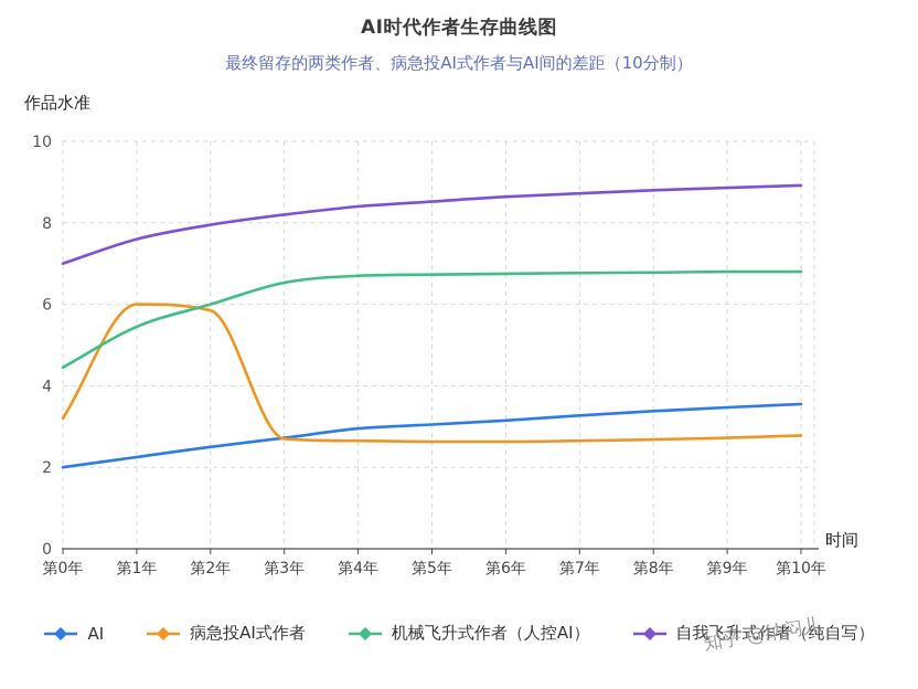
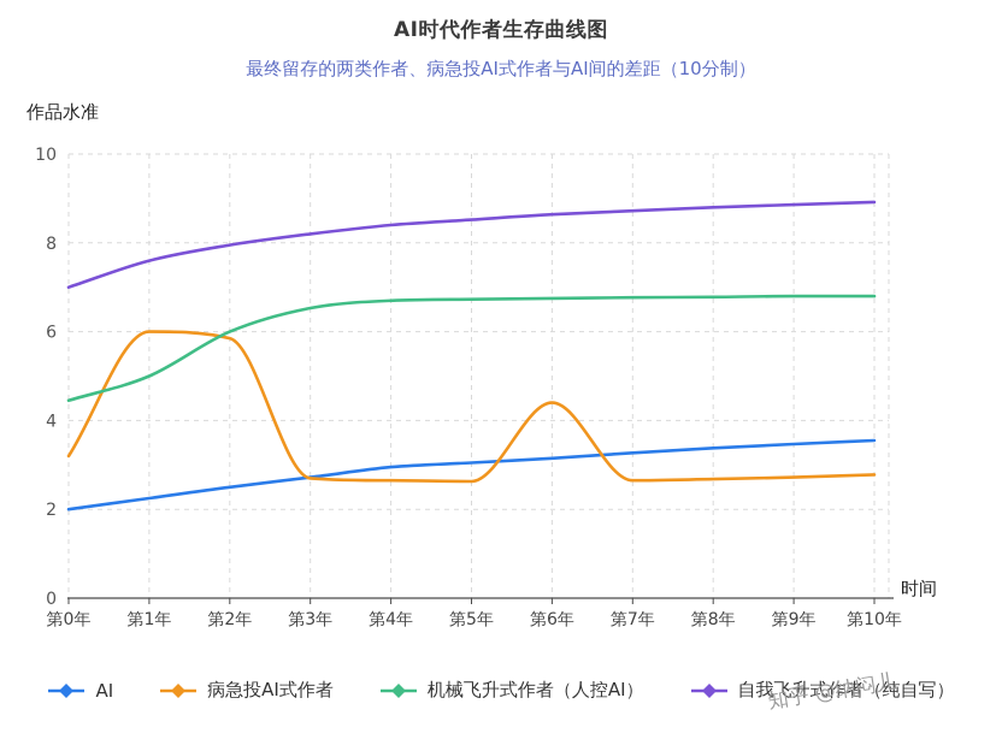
机械飞升式作者（人控AI）/第1年: 5.5 -> 5.0
病急投AI式作者/第6年: 2.6 -> 4.4
